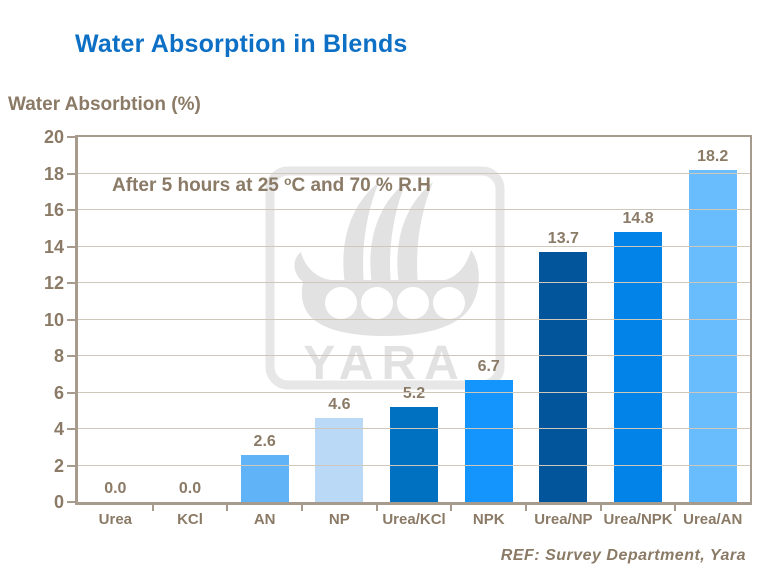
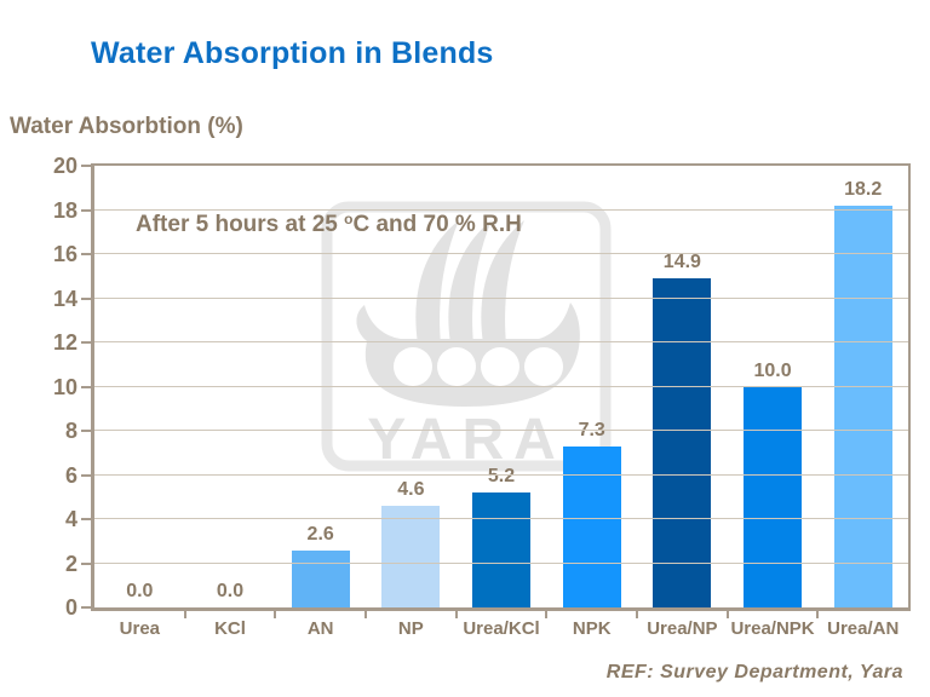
NPK: 6.7 -> 7.3
Urea/NP: 13.7 -> 14.9
Urea/NPK: 14.8 -> 10.0
